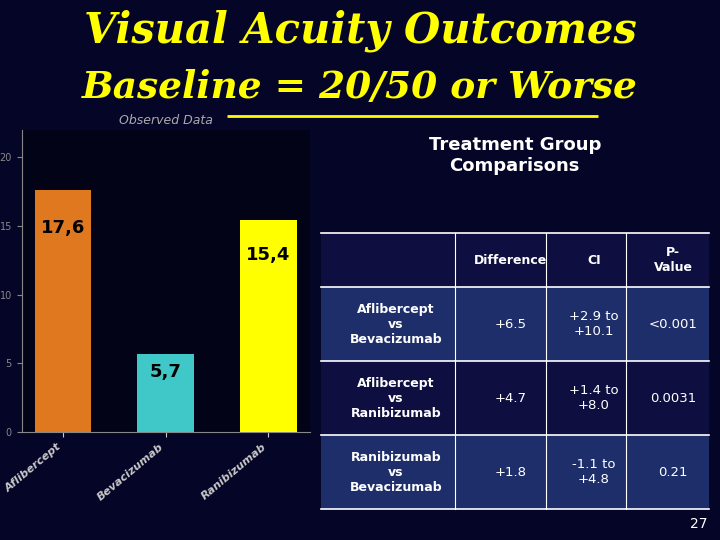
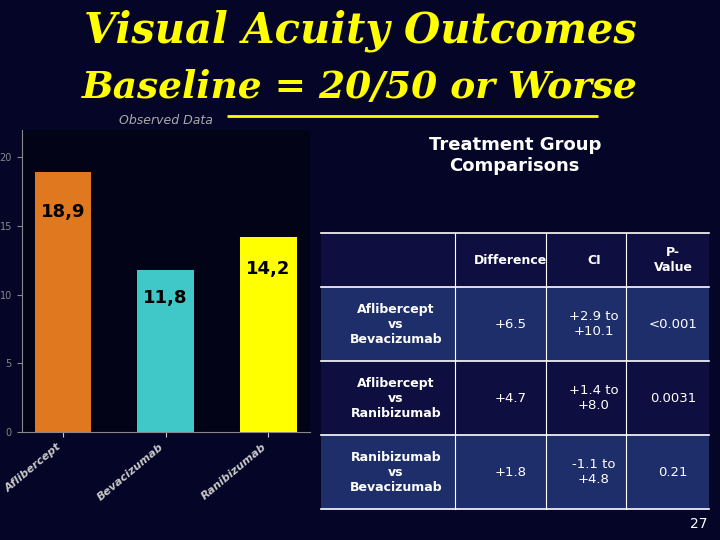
Aflibercept: 17,6 -> 18,9
Bevacizumab: 5,7 -> 11,8
Ranibizumab: 15,4 -> 14,2
